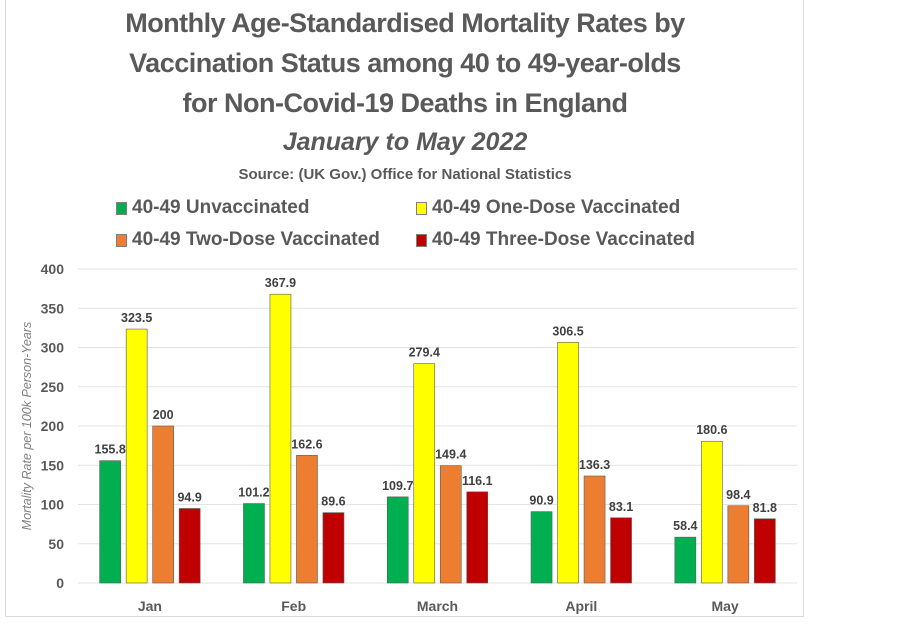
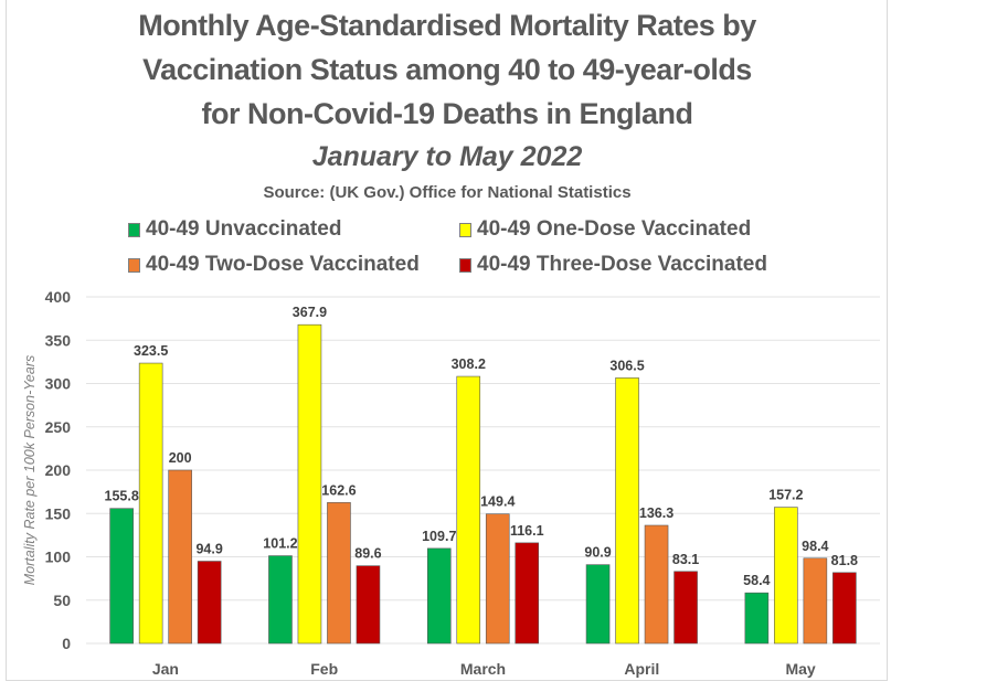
40-49 One-Dose Vaccinated/March: 279.4 -> 308.2
40-49 One-Dose Vaccinated/May: 180.6 -> 157.2
